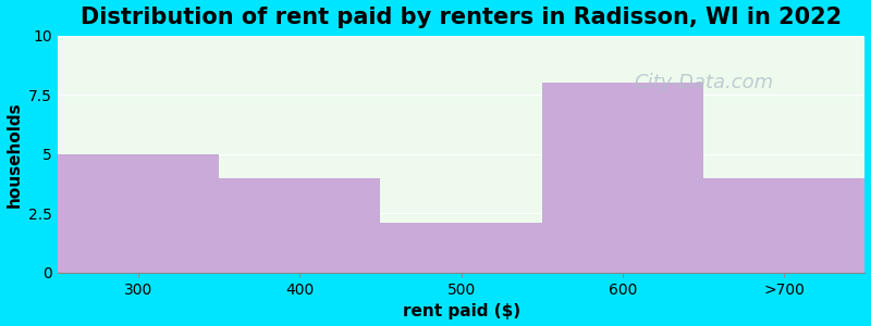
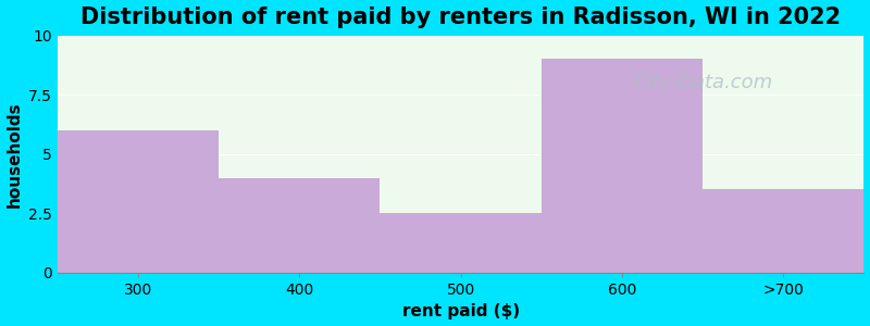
300: 5.0 -> 6.0
500: 2.1 -> 2.5
600: 8.0 -> 9.0
>700: 4.0 -> 3.5
